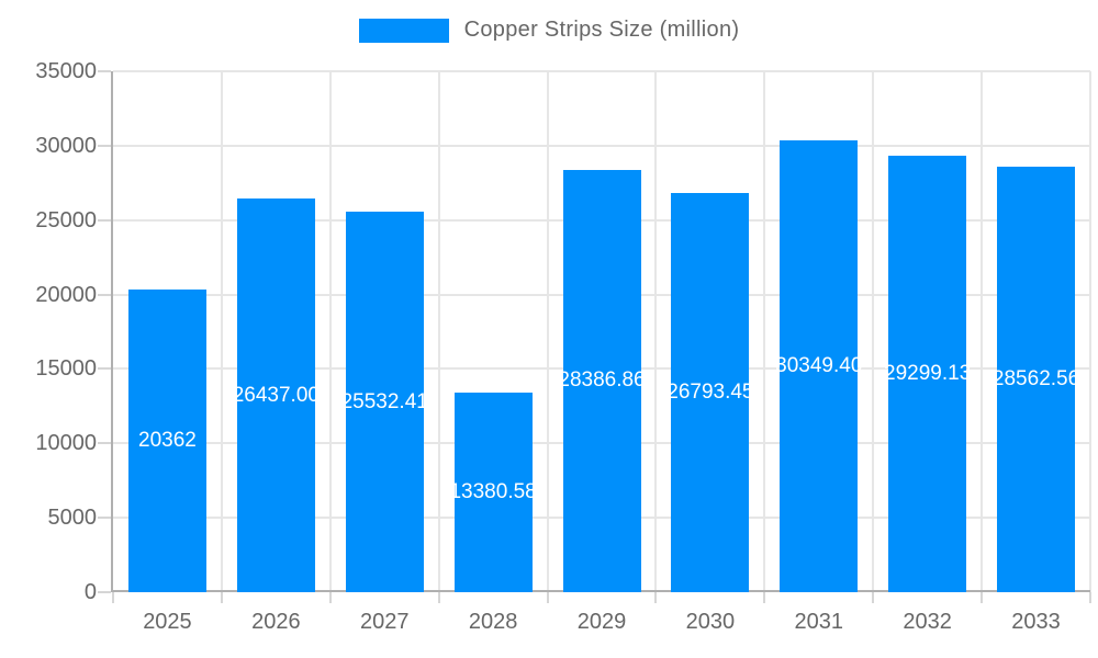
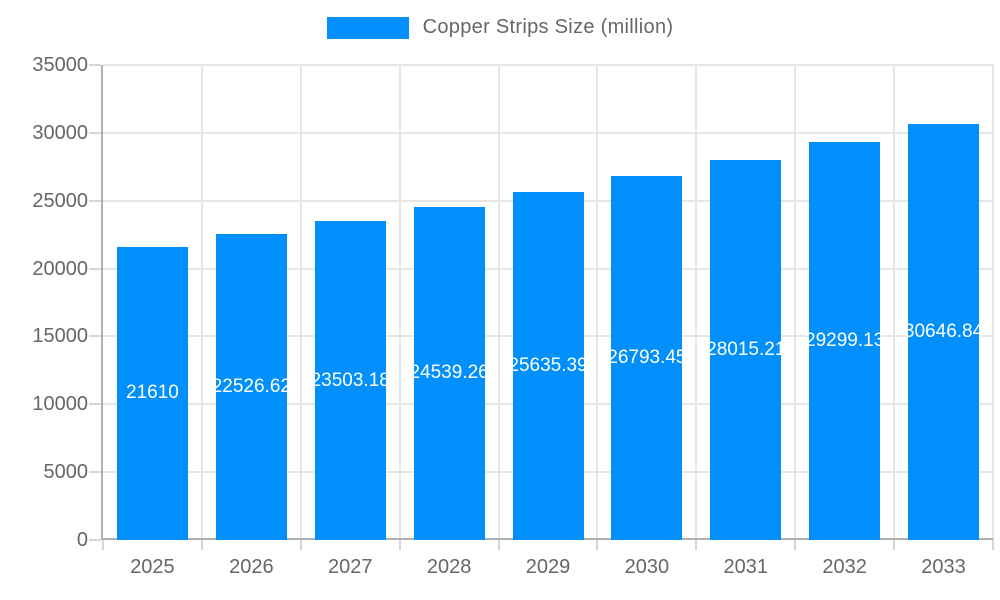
2025: 20362 -> 21610
2026: 26437.00 -> 22526.62
2027: 25532.41 -> 23503.18
2028: 13380.58 -> 24539.26
2029: 28386.86 -> 25635.39
2031: 30349.40 -> 28015.21
2033: 28562.56 -> 30646.84
